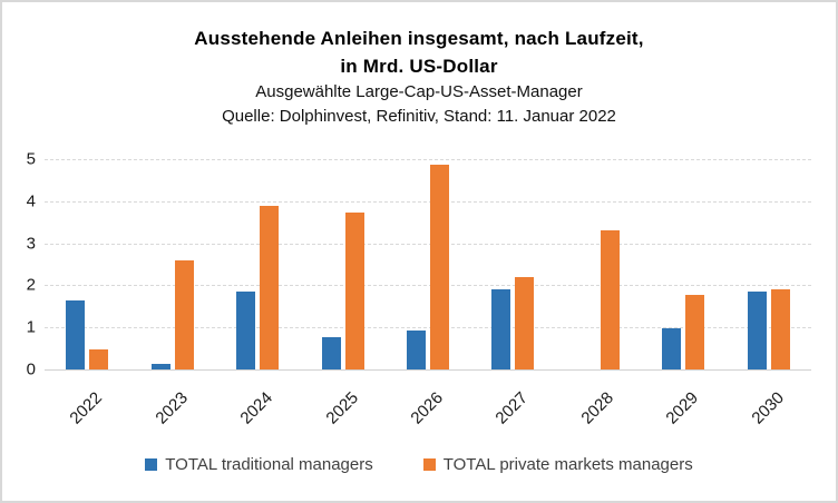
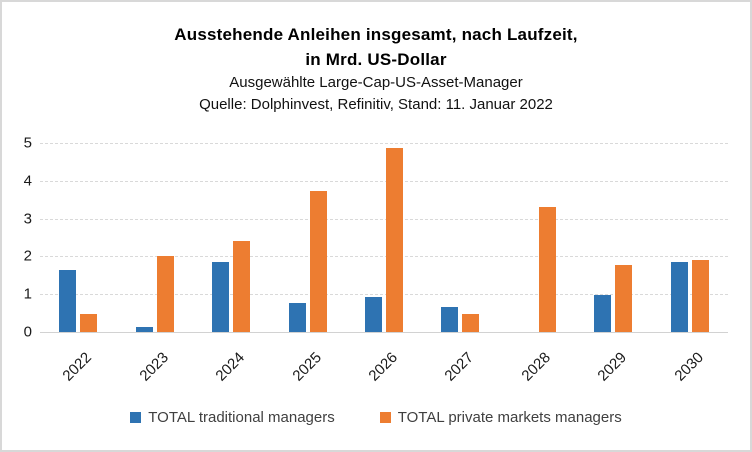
TOTAL private markets managers/2023: 2.6 -> 2.0
TOTAL private markets managers/2024: 3.9 -> 2.4
TOTAL traditional managers/2027: 1.9 -> 0.7
TOTAL private markets managers/2027: 2.2 -> 0.5
